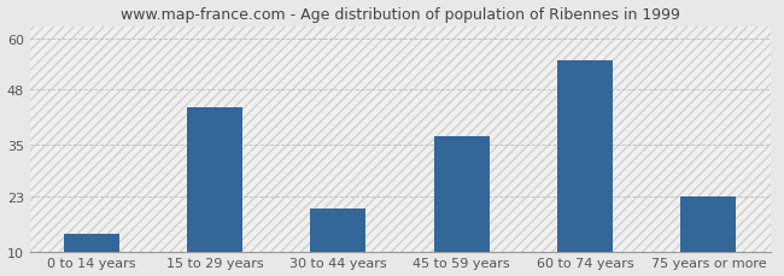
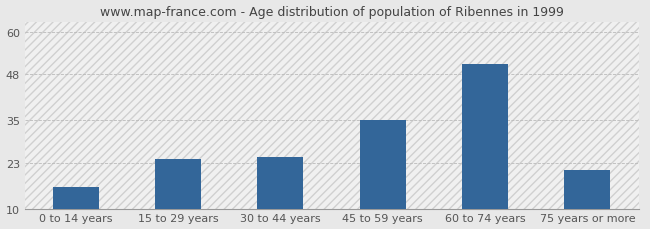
0 to 14 years: 14.0 -> 16.0
15 to 29 years: 44.0 -> 24.0
30 to 44 years: 20.0 -> 24.5
45 to 59 years: 37.0 -> 35.0
60 to 74 years: 55.0 -> 51.0
75 years or more: 23.0 -> 21.0
